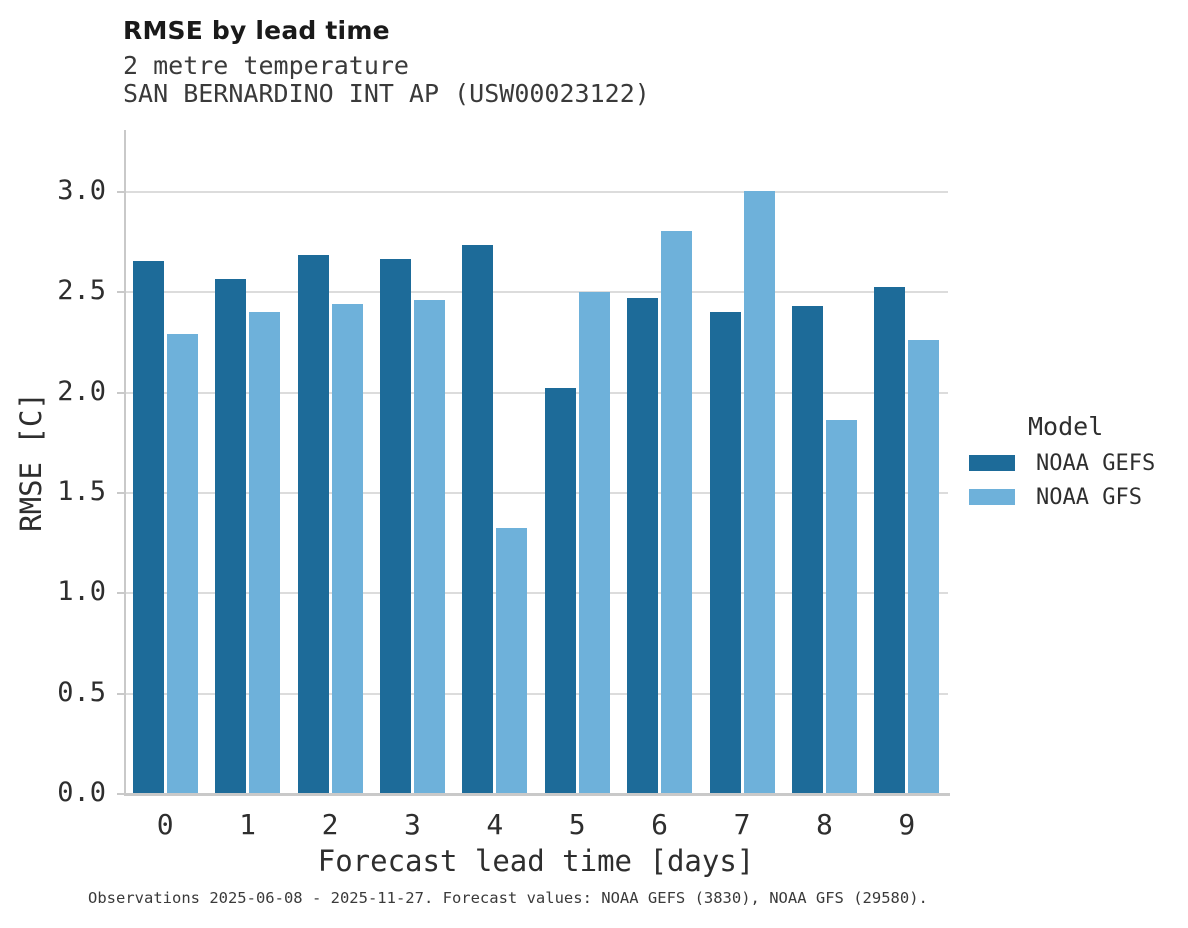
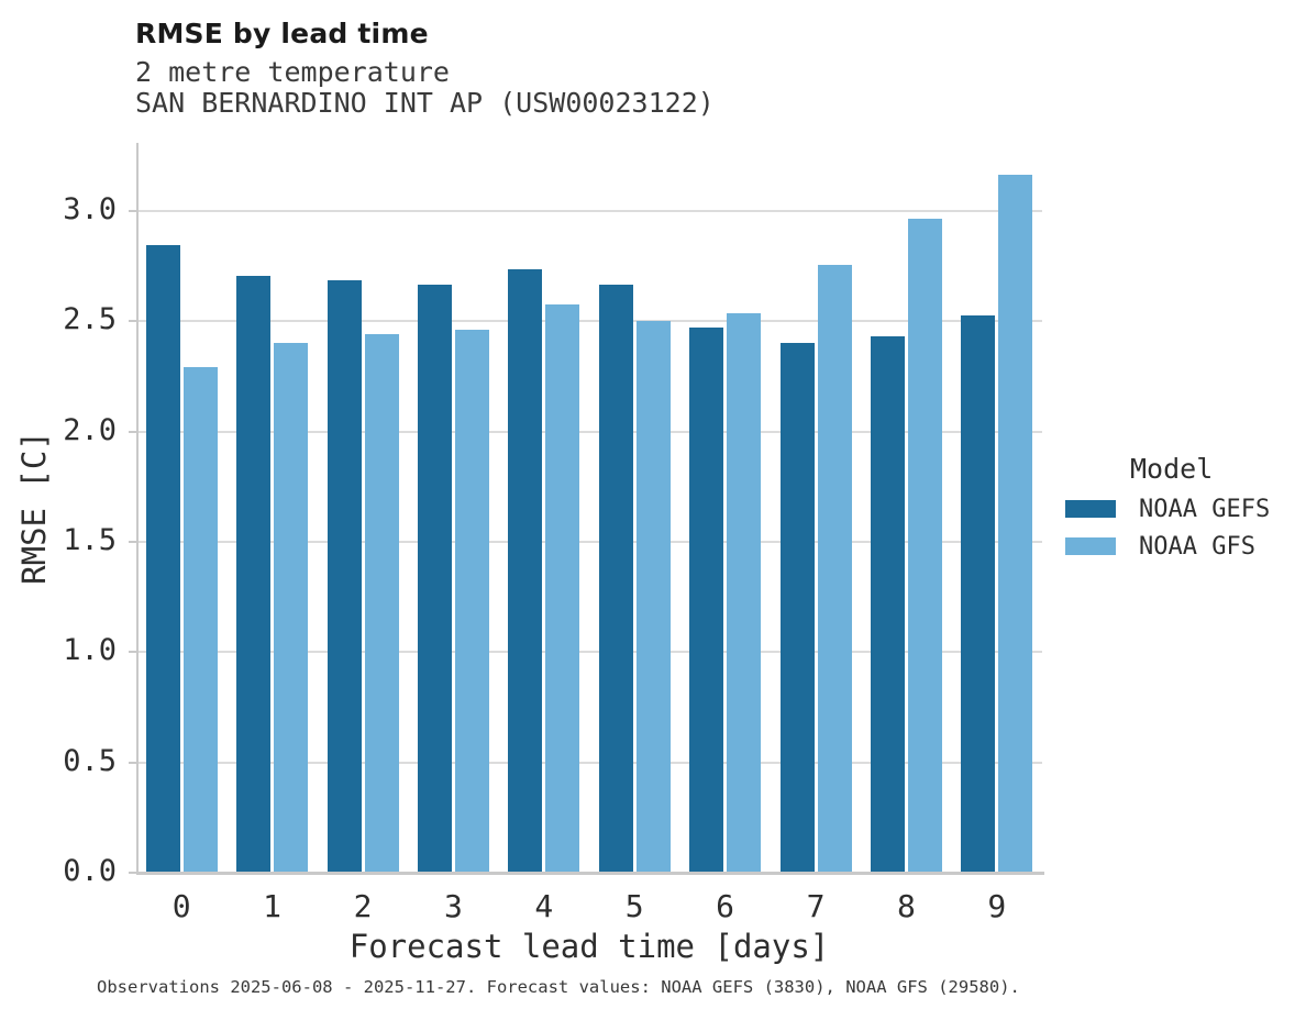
NOAA GEFS/0: 2.65 -> 2.84
NOAA GEFS/1: 2.56 -> 2.70
NOAA GFS/4: 1.32 -> 2.57
NOAA GEFS/5: 2.02 -> 2.66
NOAA GFS/6: 2.80 -> 2.53
NOAA GFS/7: 3.00 -> 2.75
NOAA GFS/8: 1.86 -> 2.96
NOAA GFS/9: 2.26 -> 3.16
